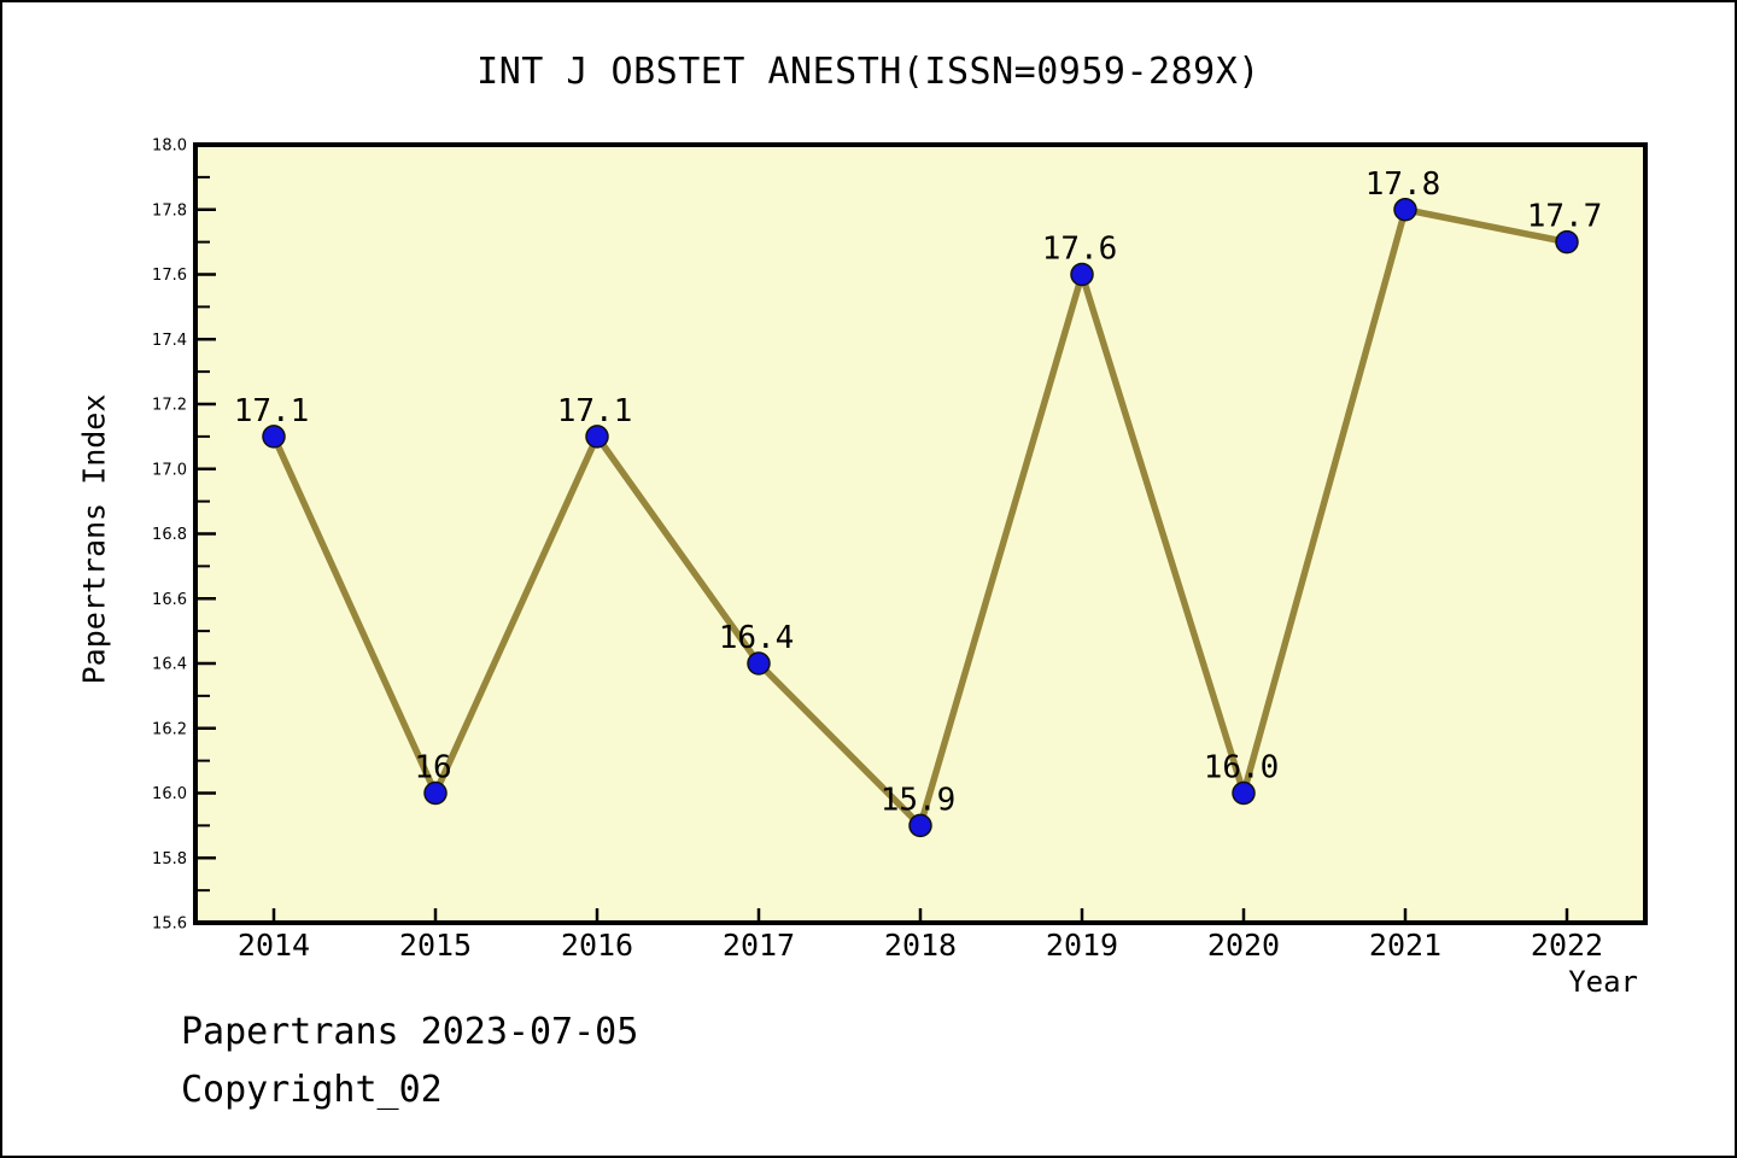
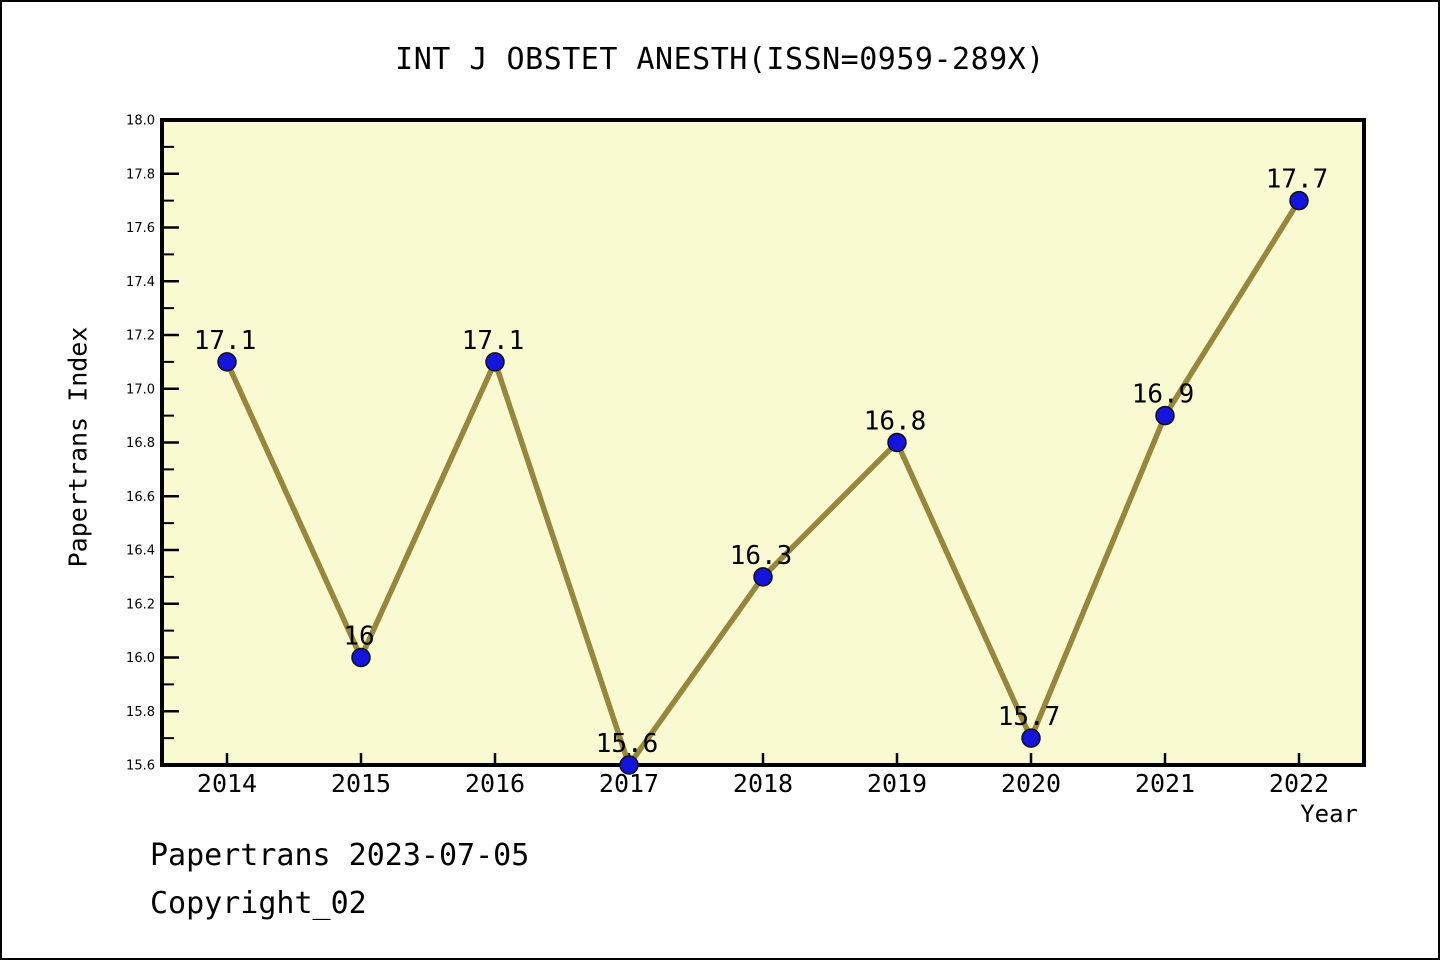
2017: 16.4 -> 15.6
2018: 15.9 -> 16.3
2019: 17.6 -> 16.8
2020: 16.0 -> 15.7
2021: 17.8 -> 16.9
